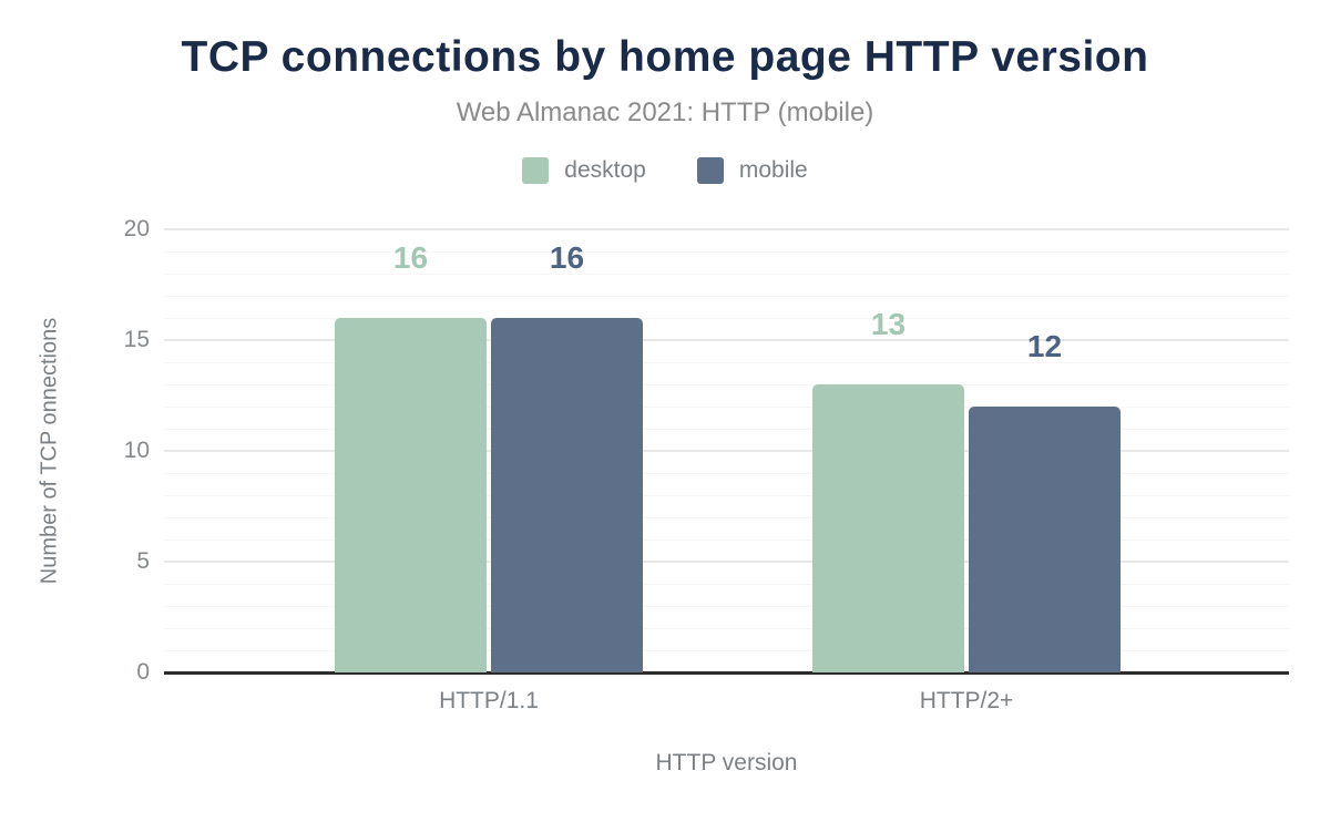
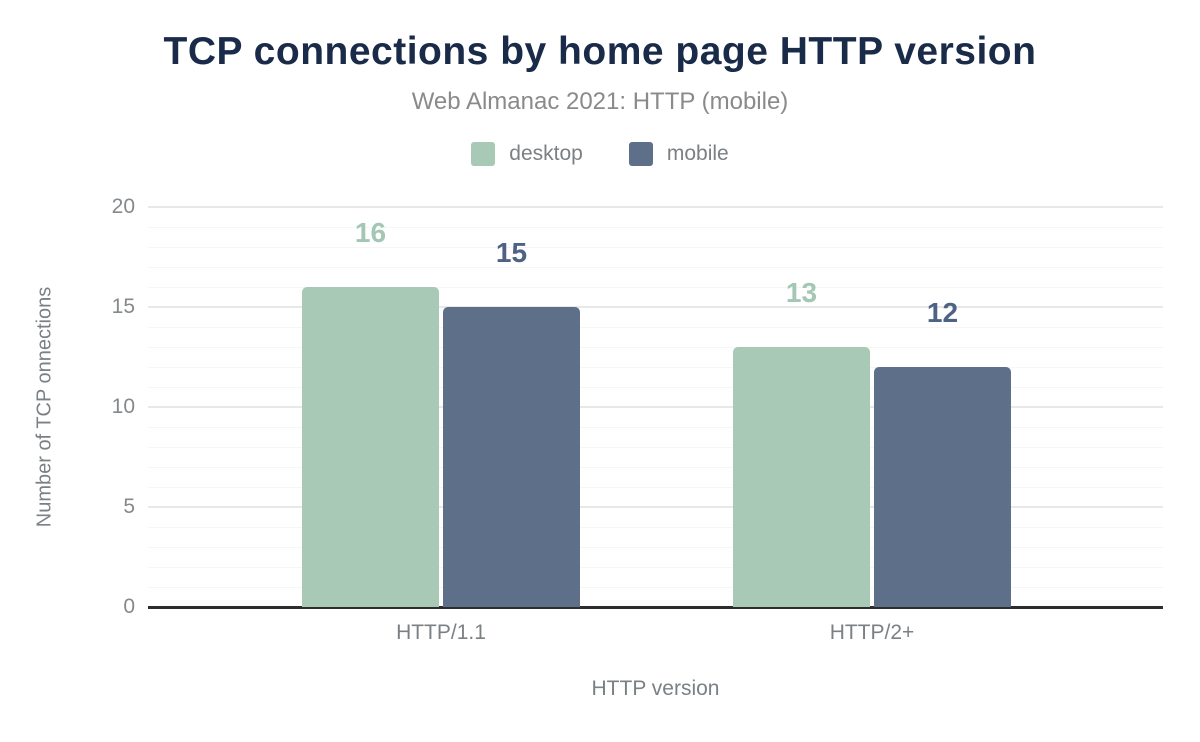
mobile/HTTP/1.1: 16 -> 15
